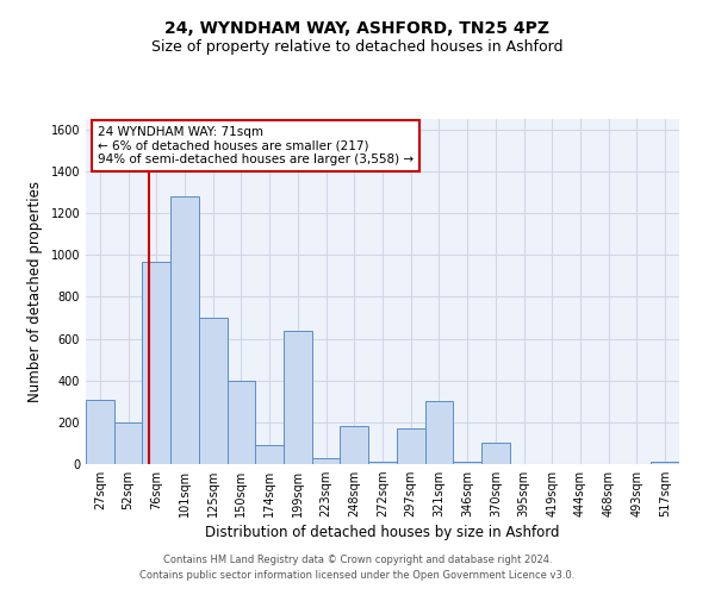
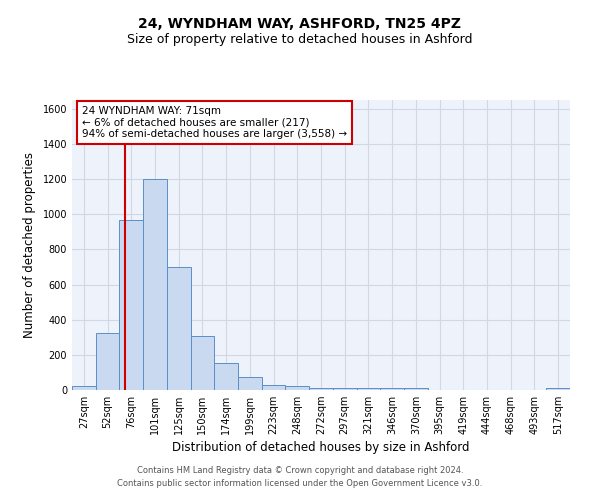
27sqm: 310 -> 20
52sqm: 200 -> 320
101sqm: 1280 -> 1200
150sqm: 400 -> 300
174sqm: 90 -> 160
199sqm: 640 -> 80
248sqm: 180 -> 20
297sqm: 170 -> 10
321sqm: 300 -> 10
370sqm: 100 -> 10
